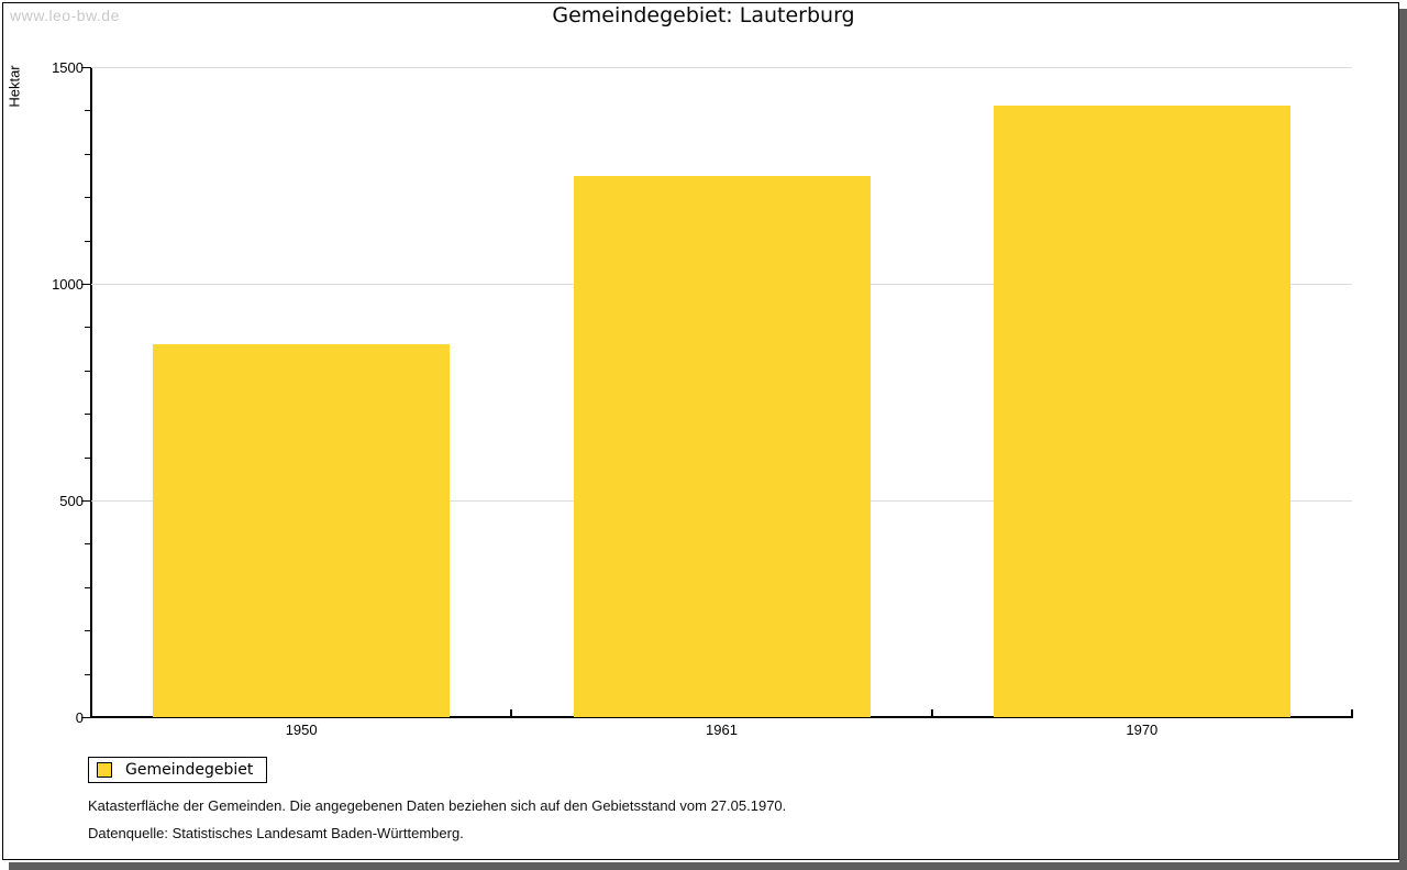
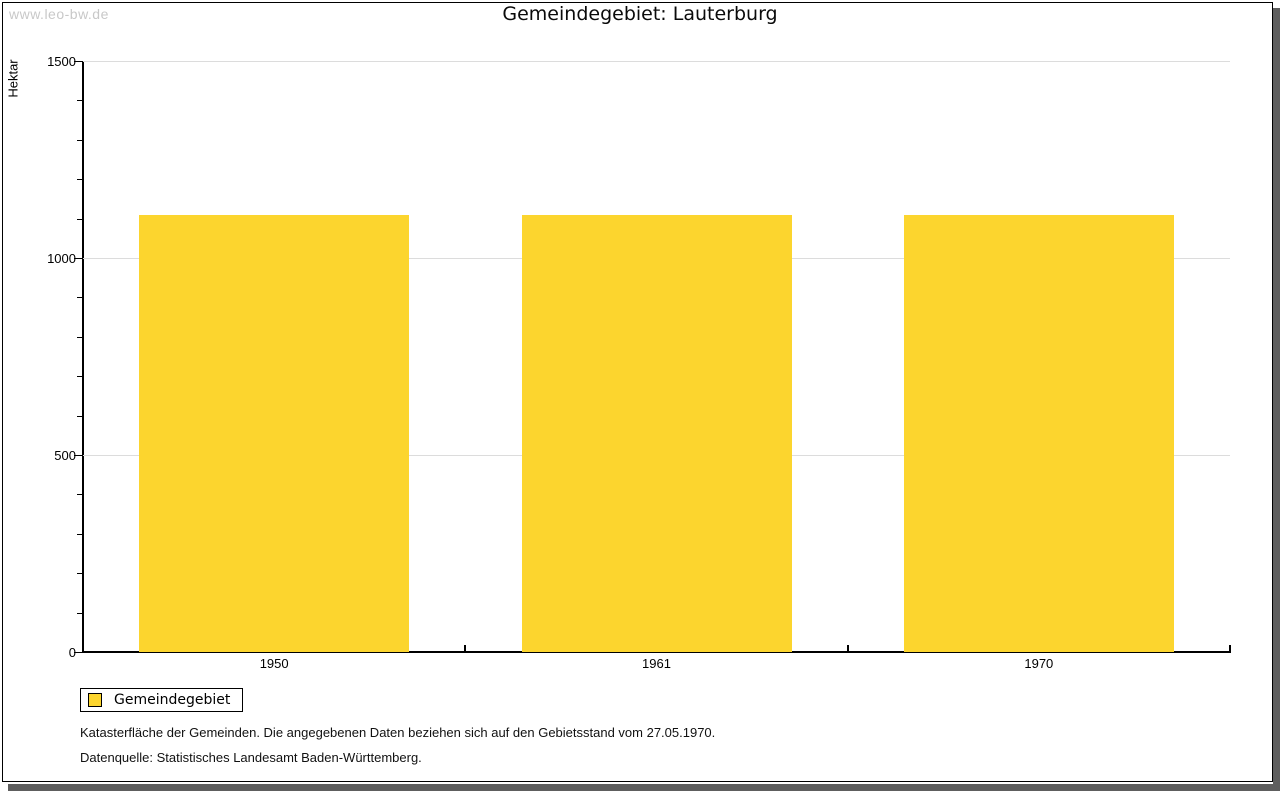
1950: 860 -> 1110
1961: 1250 -> 1110
1970: 1410 -> 1110
